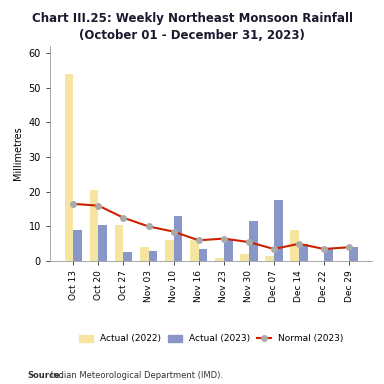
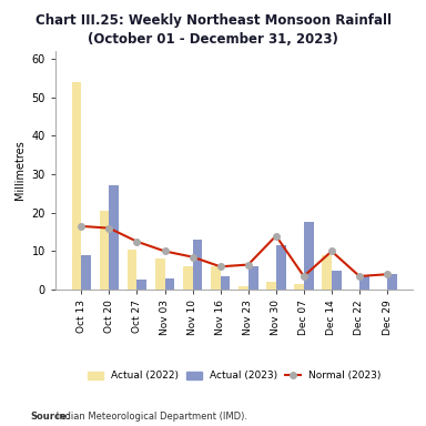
Actual (2023)/Oct 20: 10.5 -> 27.0
Actual (2022)/Nov 03: 4.0 -> 8.0
Normal (2023)/Nov 30: 5.5 -> 14.0
Normal (2023)/Dec 14: 5.0 -> 10.0
